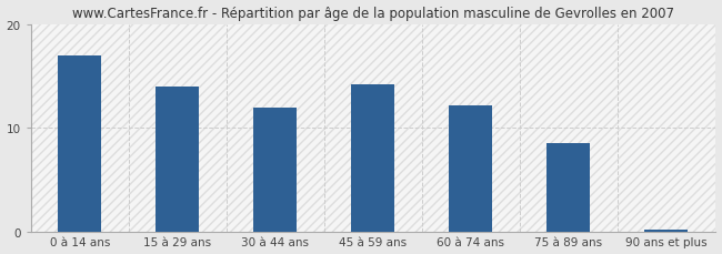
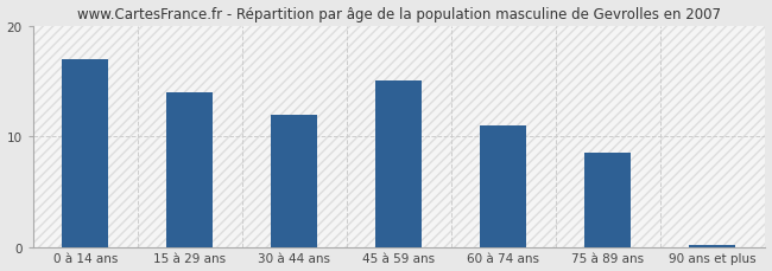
45 à 59 ans: 14.2 -> 15.0
60 à 74 ans: 12.2 -> 11.0
